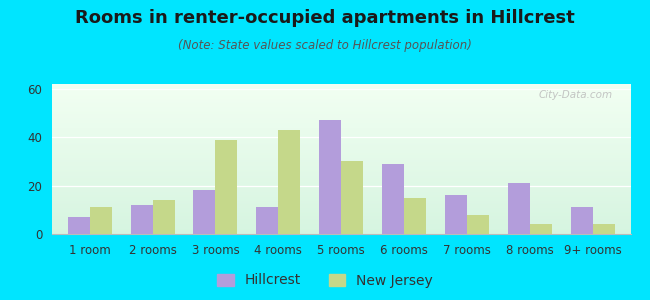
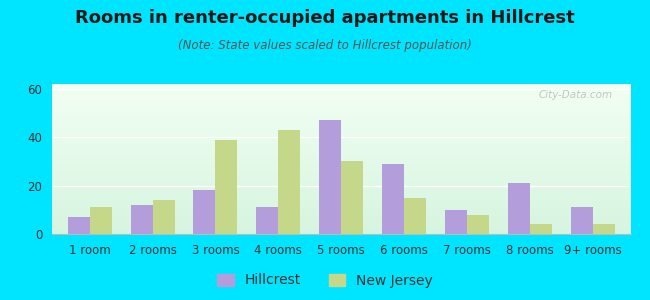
Hillcrest/7 rooms: 16 -> 10
